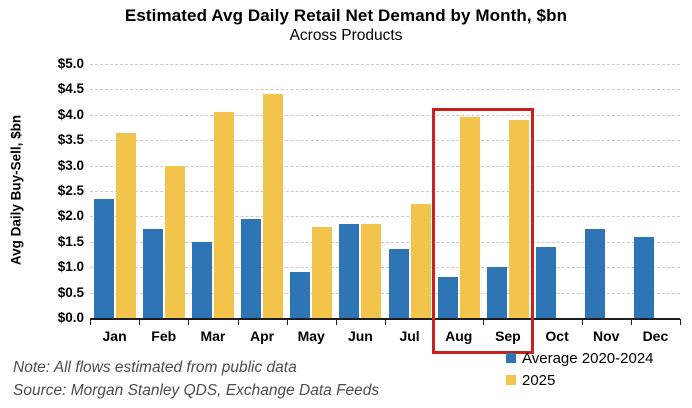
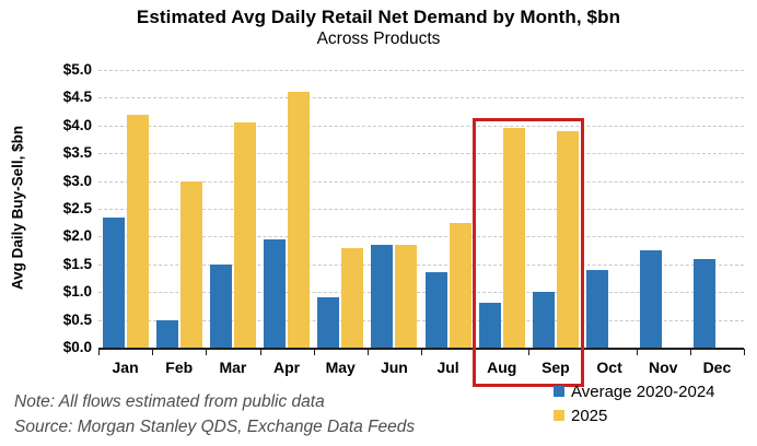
2025/Jan: $3.6 -> $4.2
Average 2020-2024/Feb: $1.8 -> $0.5
2025/Apr: $4.4 -> $4.6
